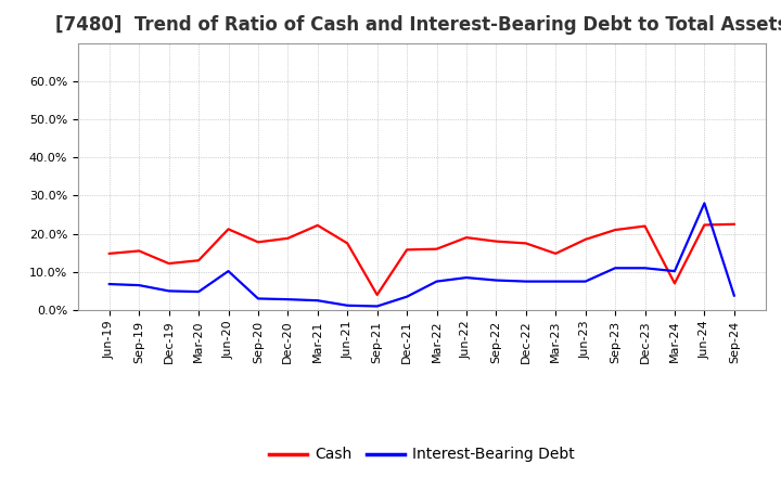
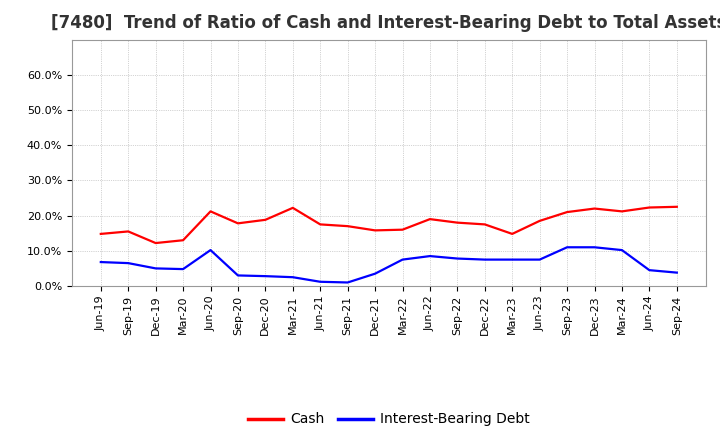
Cash/Sep-21: 4.0% -> 17.0%
Cash/Mar-24: 7.0% -> 21.2%
Interest-Bearing Debt/Jun-24: 28.0% -> 4.5%
